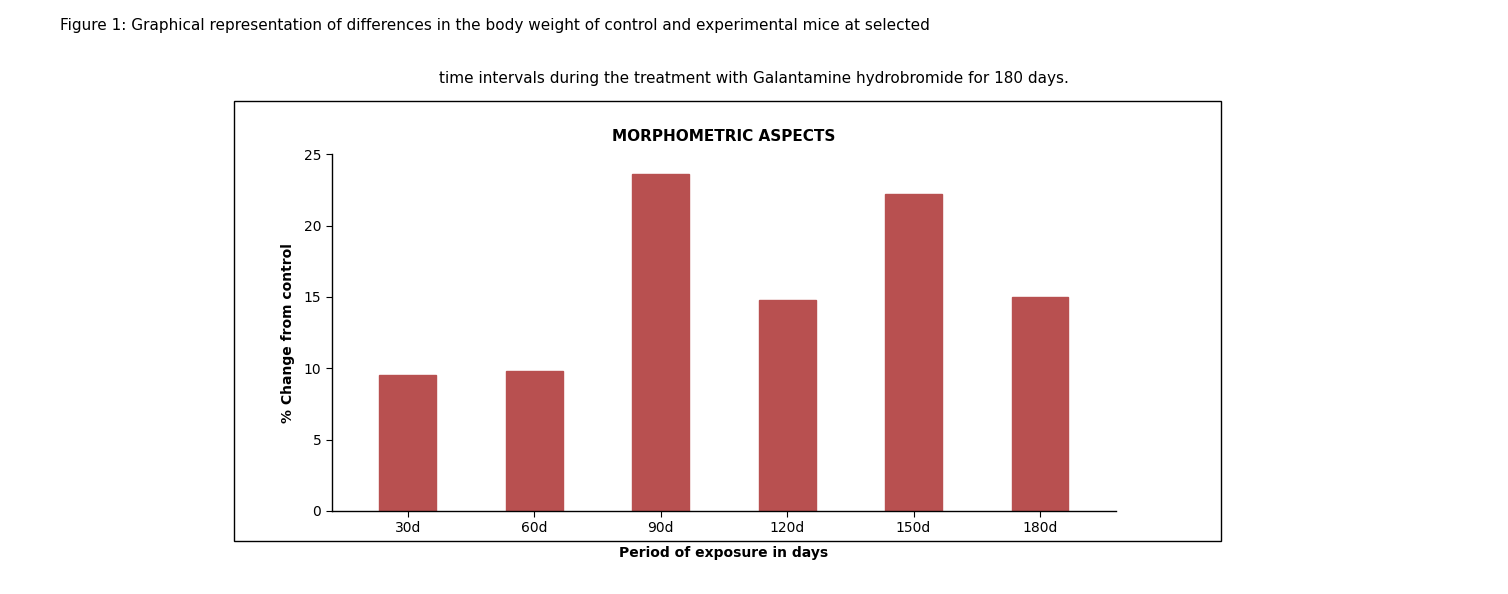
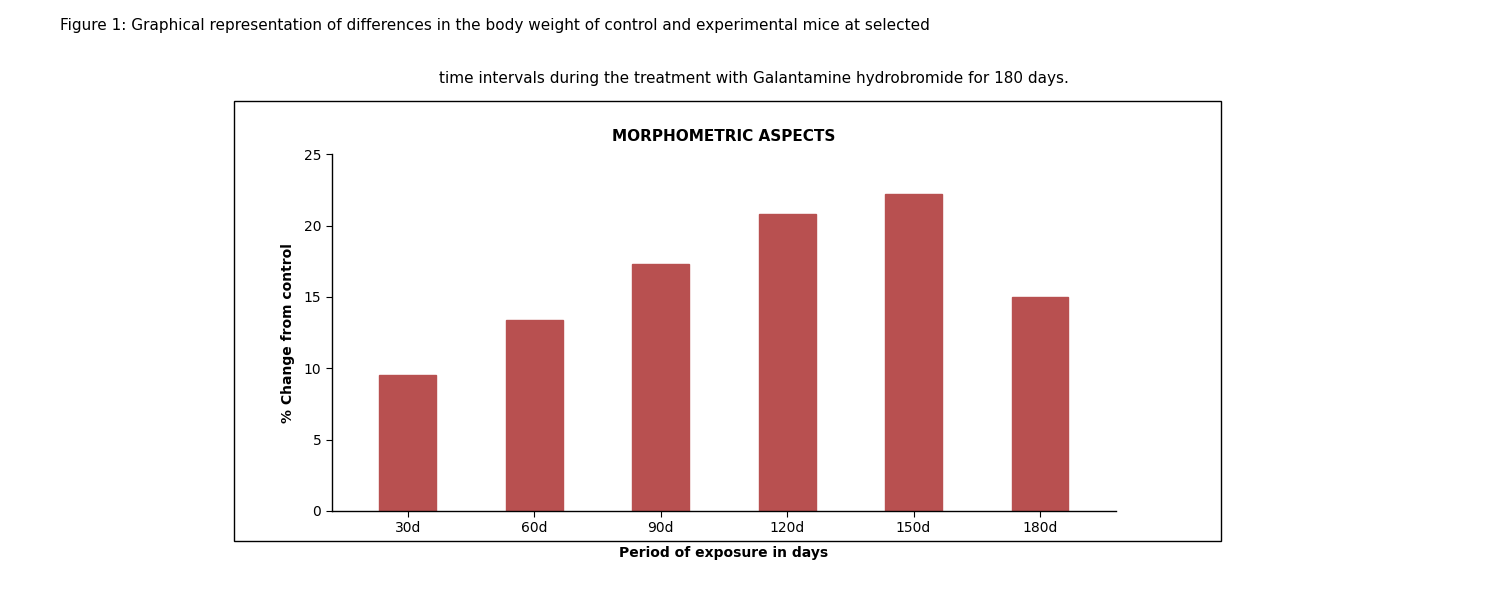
60d: 9.8 -> 13.4
90d: 23.6 -> 17.3
120d: 14.8 -> 20.8
